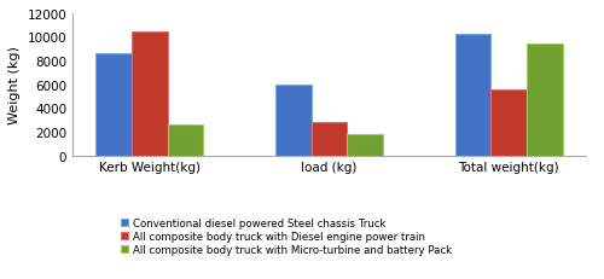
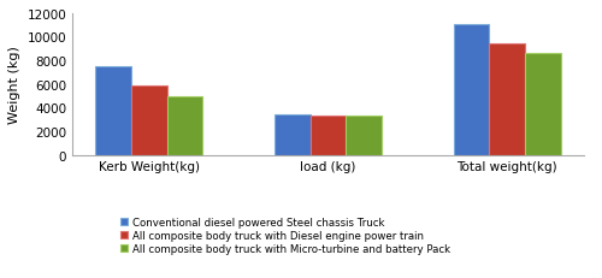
Conventional diesel powered Steel chassis Truck/Kerb Weight(kg): 8600 -> 7500
All composite body truck with Diesel engine power train/Kerb Weight(kg): 10400 -> 5900
All composite body truck with Micro-turbine and battery Pack/Kerb Weight(kg): 2600 -> 5000
Conventional diesel powered Steel chassis Truck/load (kg): 6000 -> 3400
All composite body truck with Diesel engine power train/load (kg): 2800 -> 3400
All composite body truck with Micro-turbine and battery Pack/load (kg): 1800 -> 3400
Conventional diesel powered Steel chassis Truck/Total weight(kg): 10200 -> 11000
All composite body truck with Diesel engine power train/Total weight(kg): 5600 -> 9400
All composite body truck with Micro-turbine and battery Pack/Total weight(kg): 9400 -> 8600
